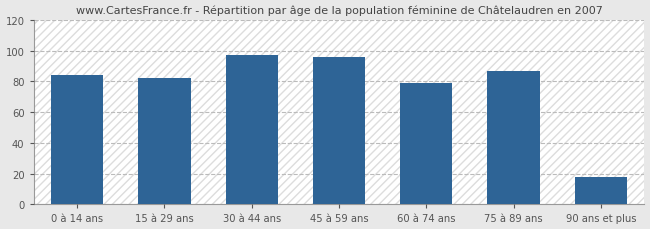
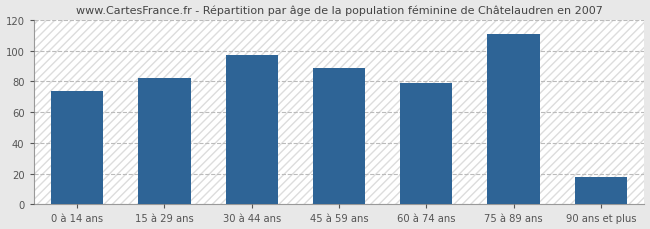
0 à 14 ans: 84 -> 74
45 à 59 ans: 96 -> 89
75 à 89 ans: 87 -> 111
